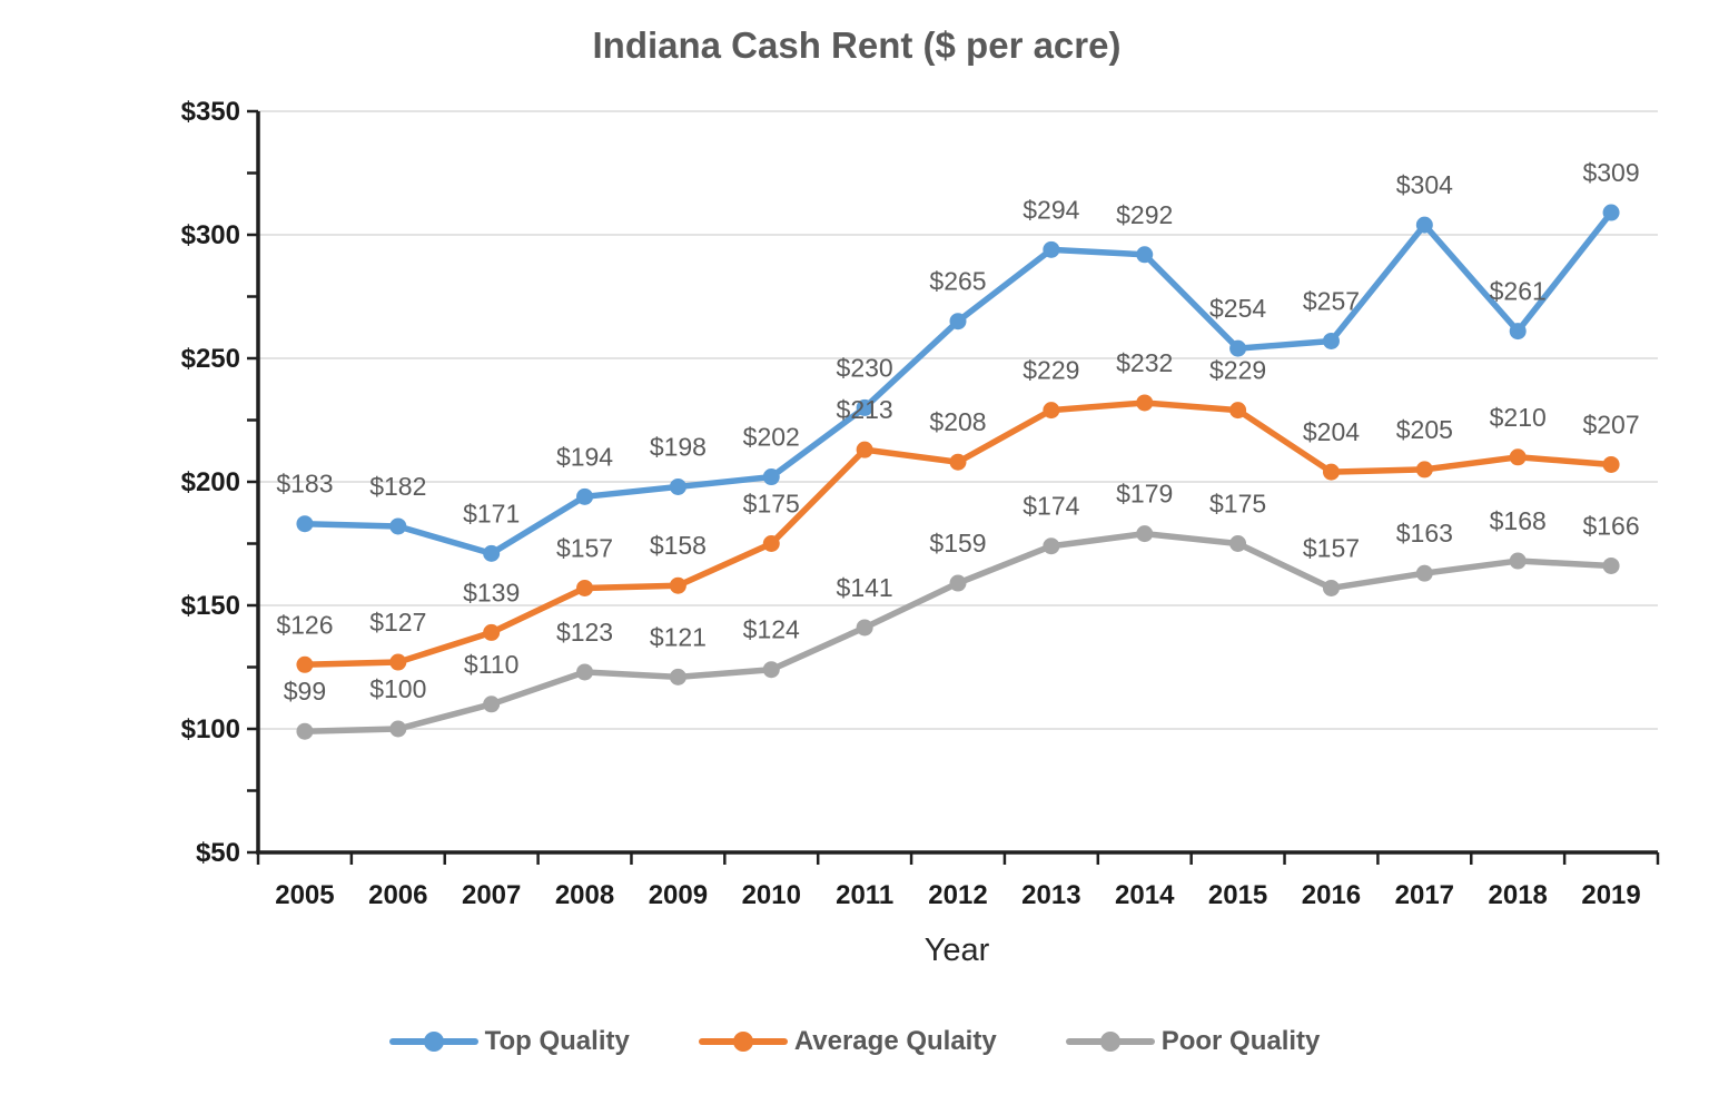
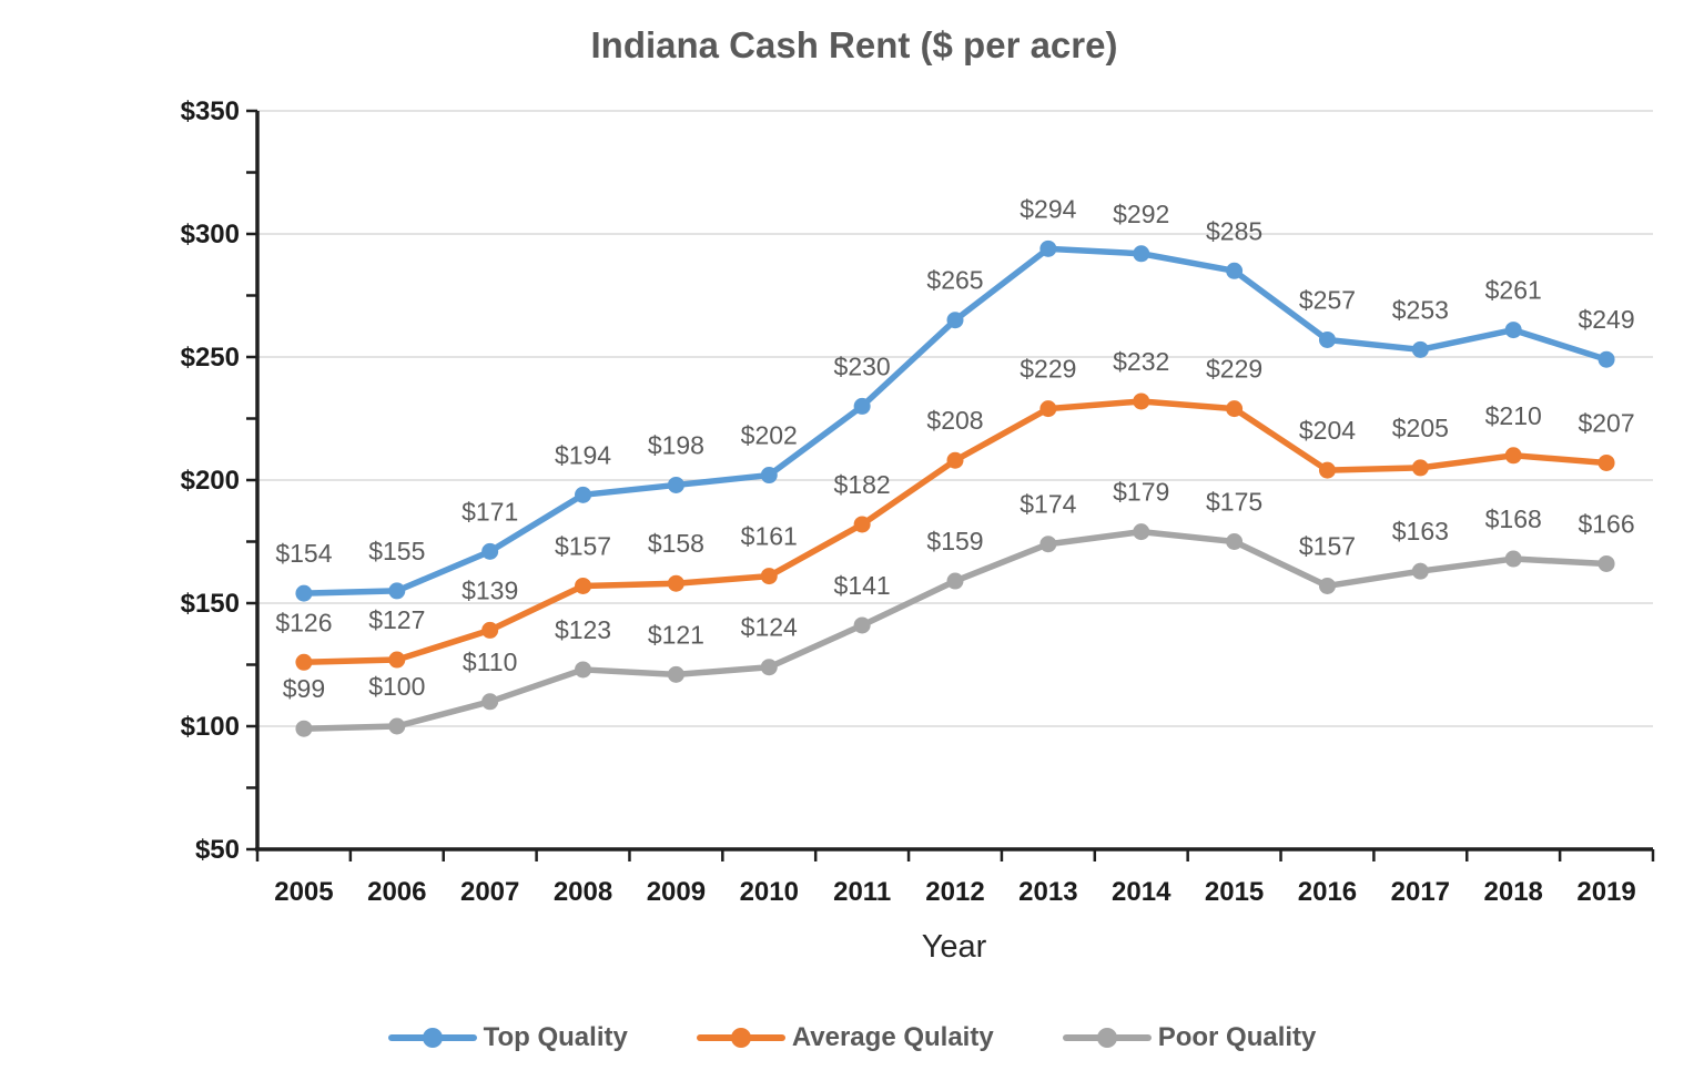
Top Quality/2005: $183 -> $154
Top Quality/2006: $182 -> $155
Average Qulaity/2010: $175 -> $161
Average Qulaity/2011: $213 -> $182
Top Quality/2015: $254 -> $285
Top Quality/2017: $304 -> $253
Top Quality/2019: $309 -> $249
